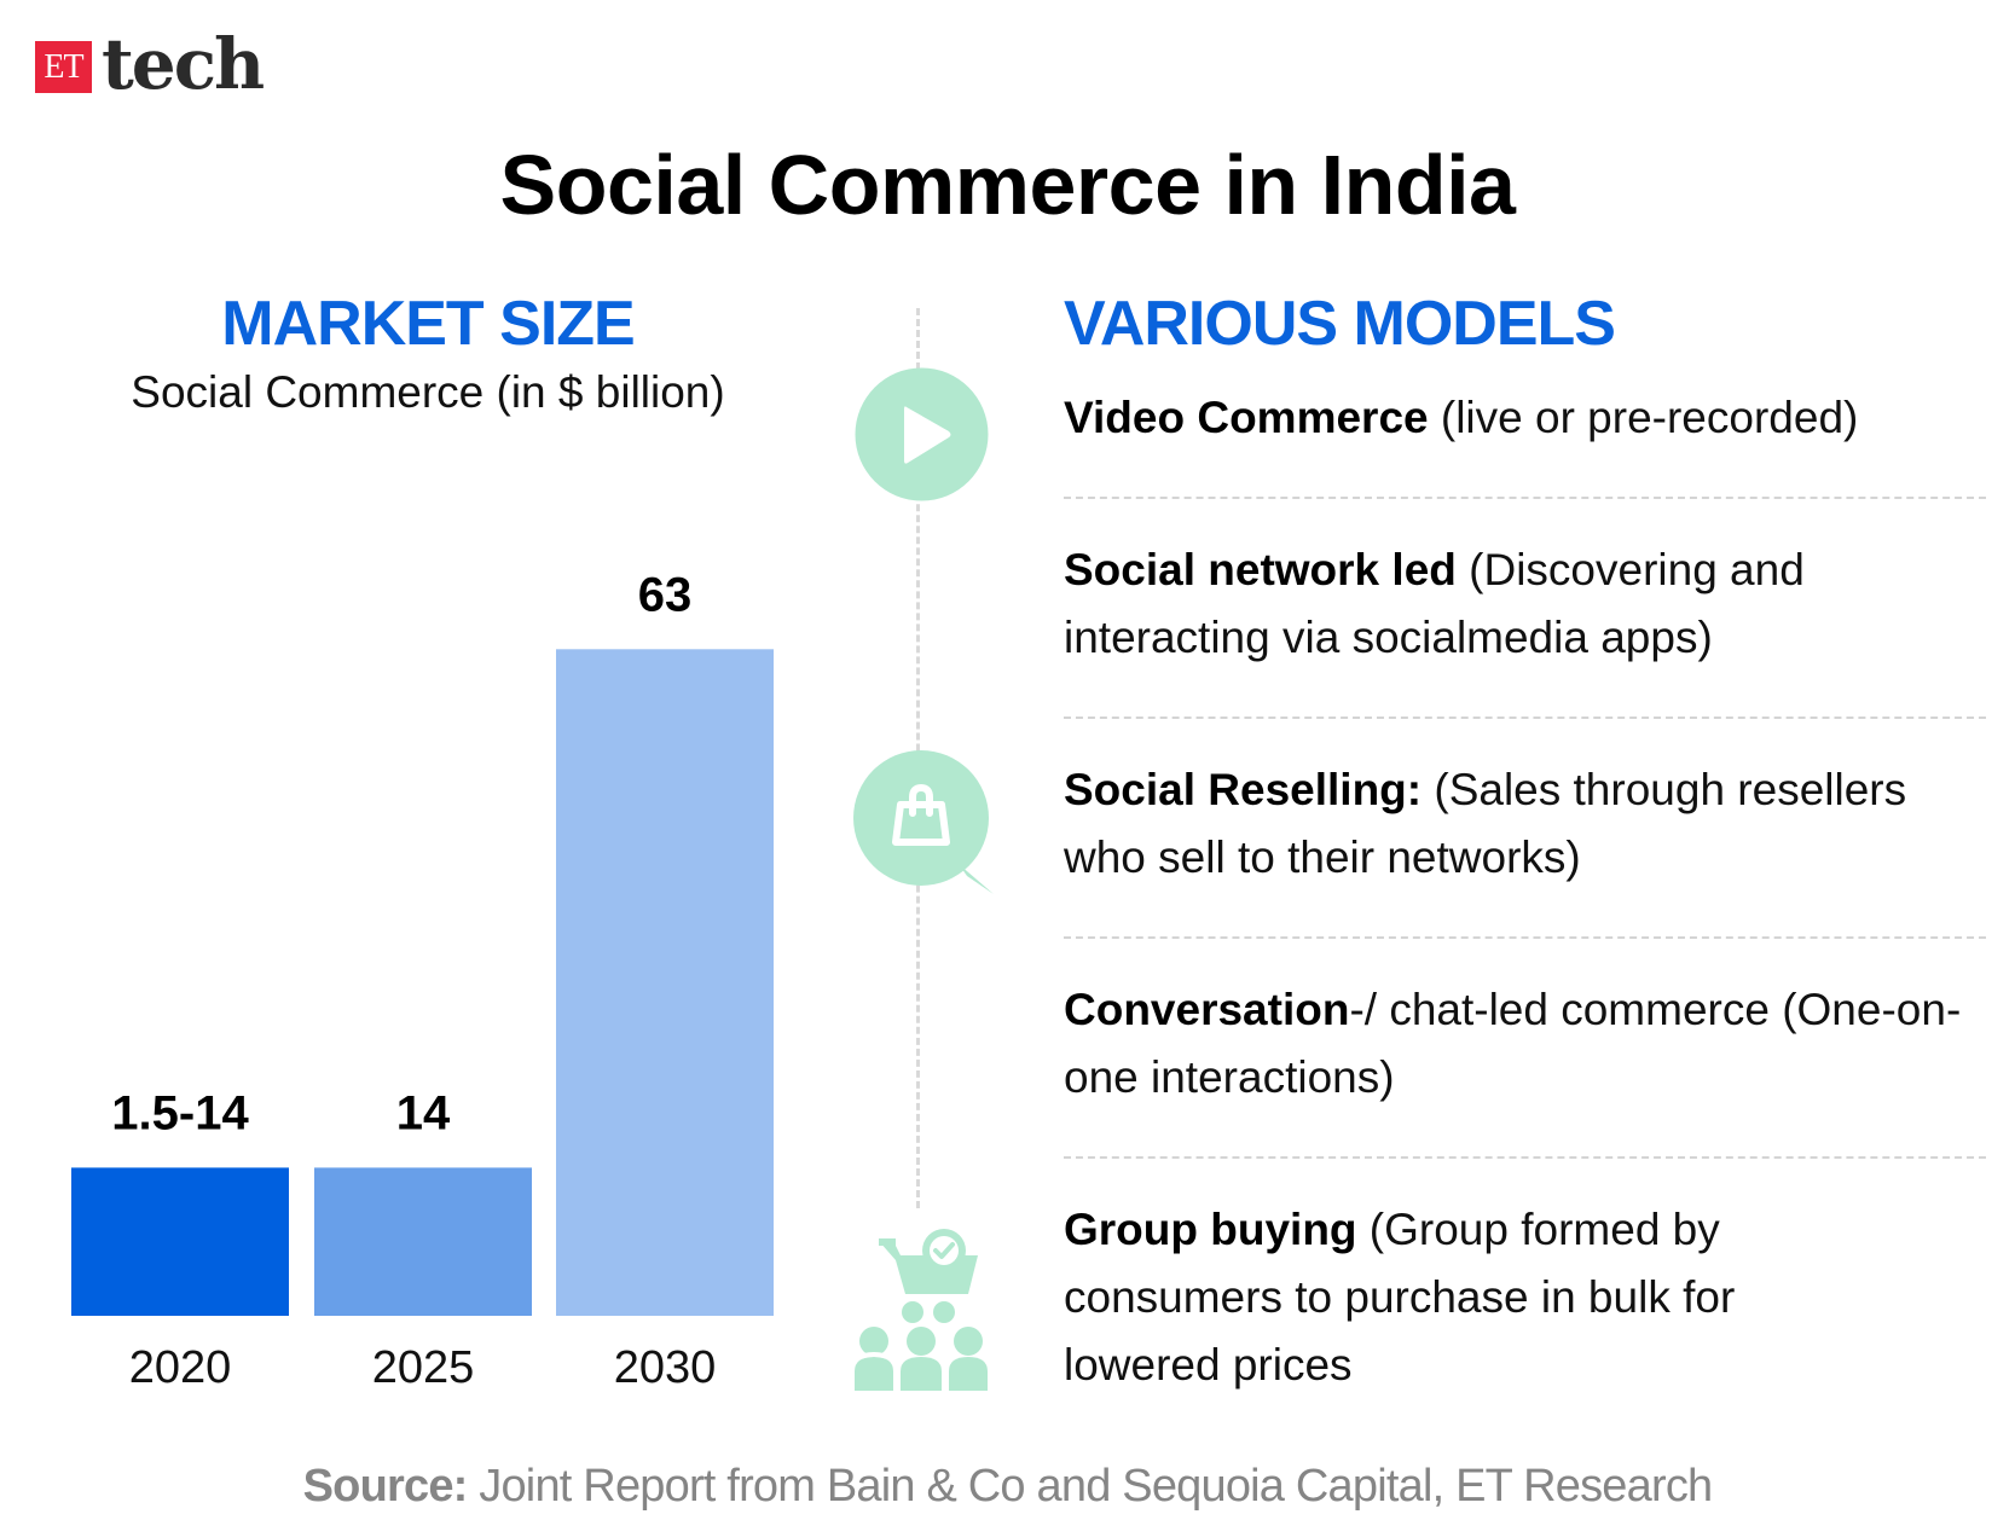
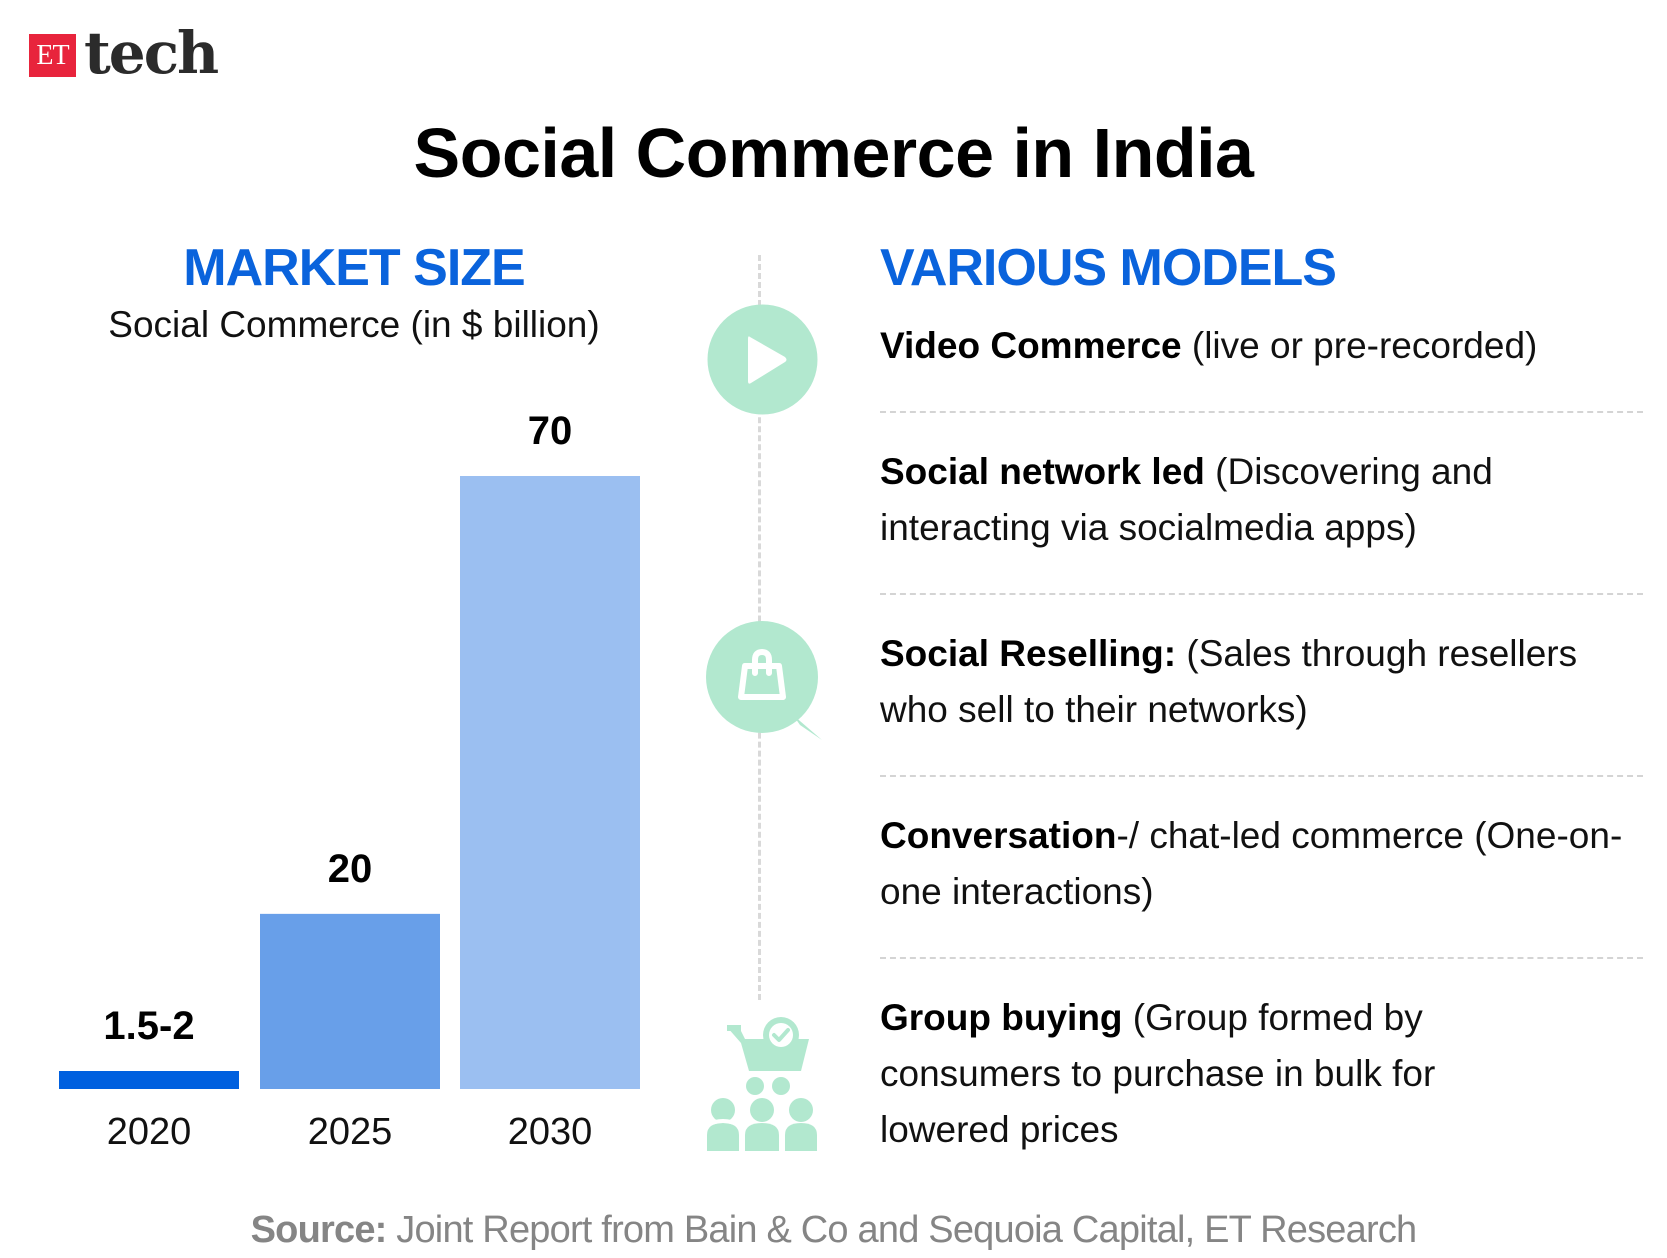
2020: 14 -> 2
2025: 14 -> 20
2030: 63 -> 70
